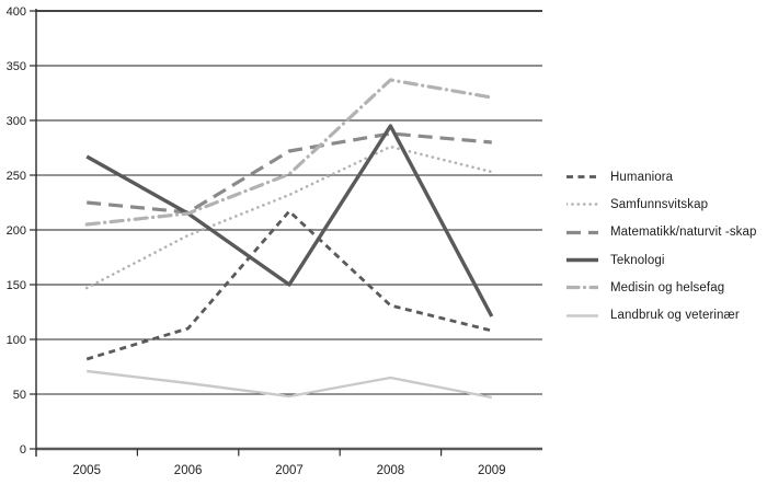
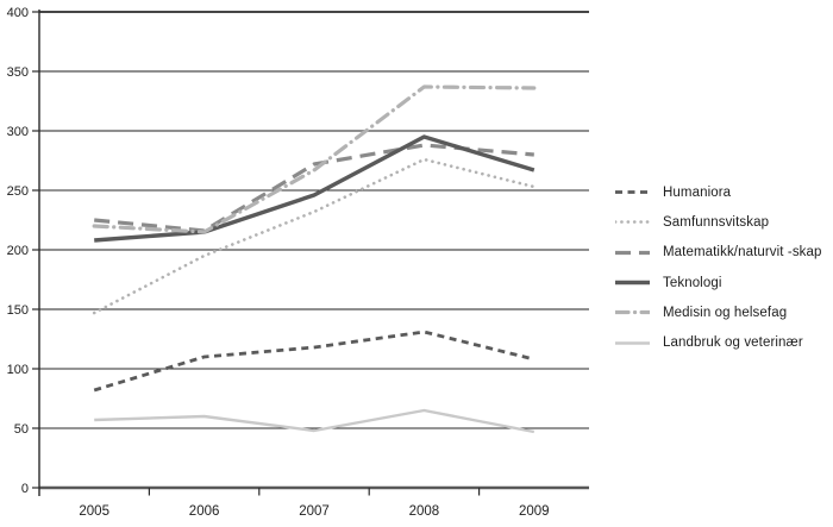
Teknologi/2005: 267 -> 208
Medisin og helsefag/2005: 205 -> 220
Landbruk og veterinær/2005: 71 -> 57
Humaniora/2007: 217 -> 118
Teknologi/2007: 150 -> 246
Medisin og helsefag/2007: 251 -> 267
Teknologi/2009: 121 -> 267
Medisin og helsefag/2009: 321 -> 336
